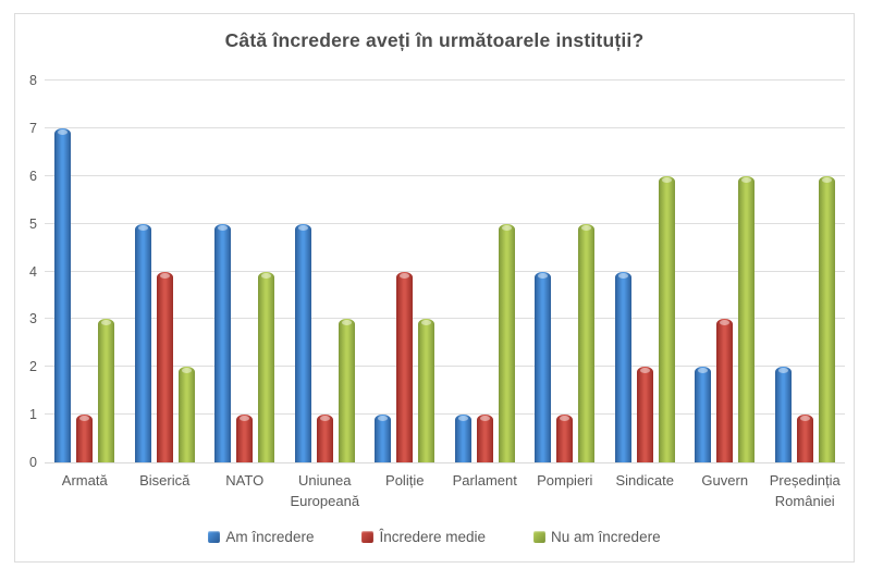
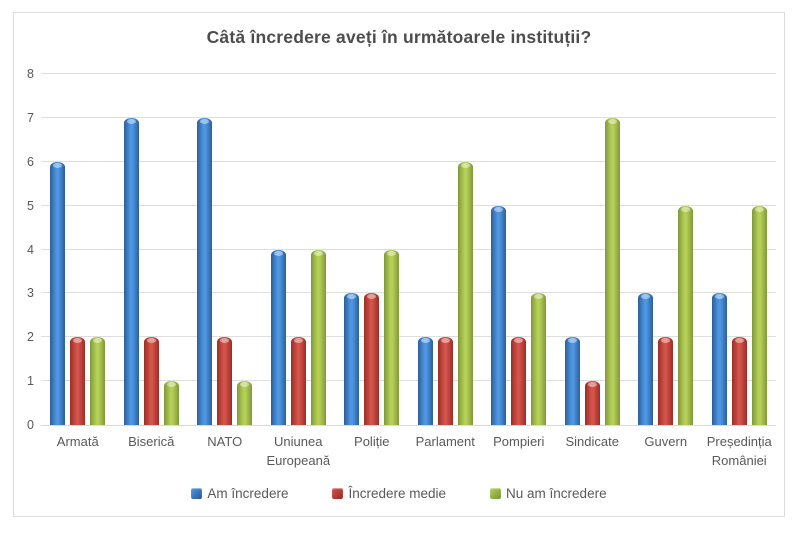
Am încredere/Armată: 7 -> 6
Încredere medie/Armată: 1 -> 2
Nu am încredere/Armată: 3 -> 2
Am încredere/Biserică: 5 -> 7
Încredere medie/Biserică: 4 -> 2
Nu am încredere/Biserică: 2 -> 1
Am încredere/NATO: 5 -> 7
Încredere medie/NATO: 1 -> 2
Nu am încredere/NATO: 4 -> 1
Am încredere/Uniunea Europeană: 5 -> 4
Încredere medie/Uniunea Europeană: 1 -> 2
Nu am încredere/Uniunea Europeană: 3 -> 4
Am încredere/Poliție: 1 -> 3
Încredere medie/Poliție: 4 -> 3
Nu am încredere/Poliție: 3 -> 4
Am încredere/Parlament: 1 -> 2
Încredere medie/Parlament: 1 -> 2
Nu am încredere/Parlament: 5 -> 6
Am încredere/Pompieri: 4 -> 5
Încredere medie/Pompieri: 1 -> 2
Nu am încredere/Pompieri: 5 -> 3
Am încredere/Sindicate: 4 -> 2
Încredere medie/Sindicate: 2 -> 1
Nu am încredere/Sindicate: 6 -> 7
Am încredere/Guvern: 2 -> 3
Încredere medie/Guvern: 3 -> 2
Nu am încredere/Guvern: 6 -> 5
Am încredere/Președinția României: 2 -> 3
Încredere medie/Președinția României: 1 -> 2
Nu am încredere/Președinția României: 6 -> 5
